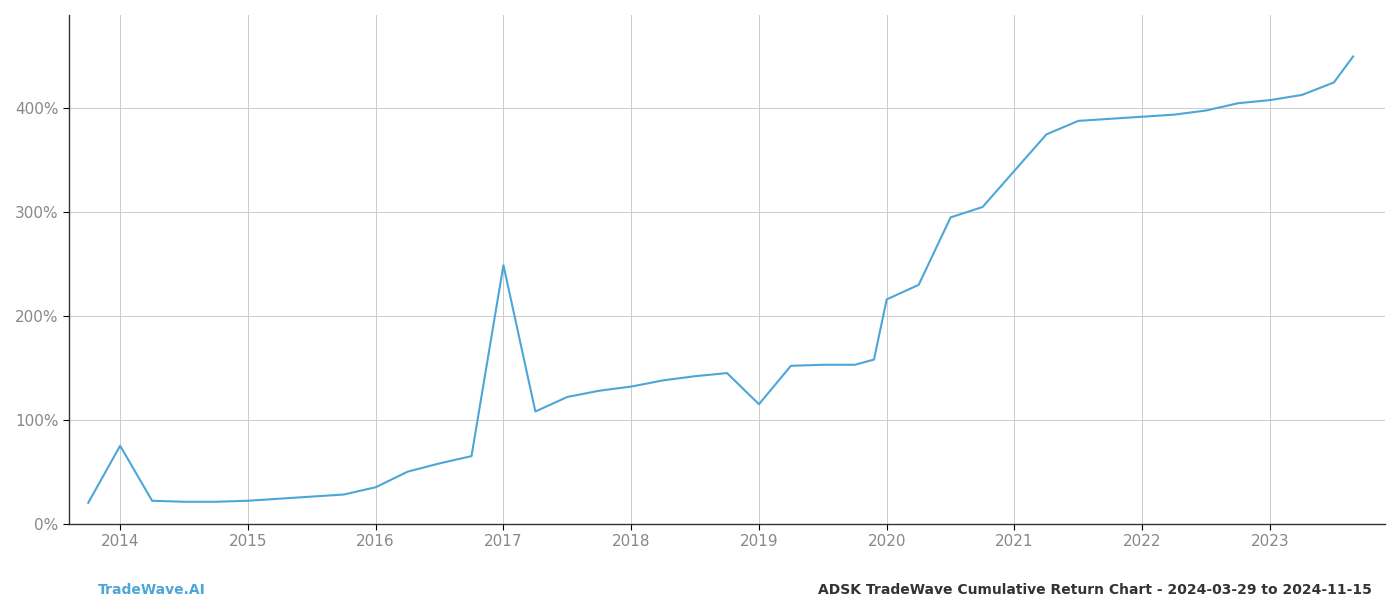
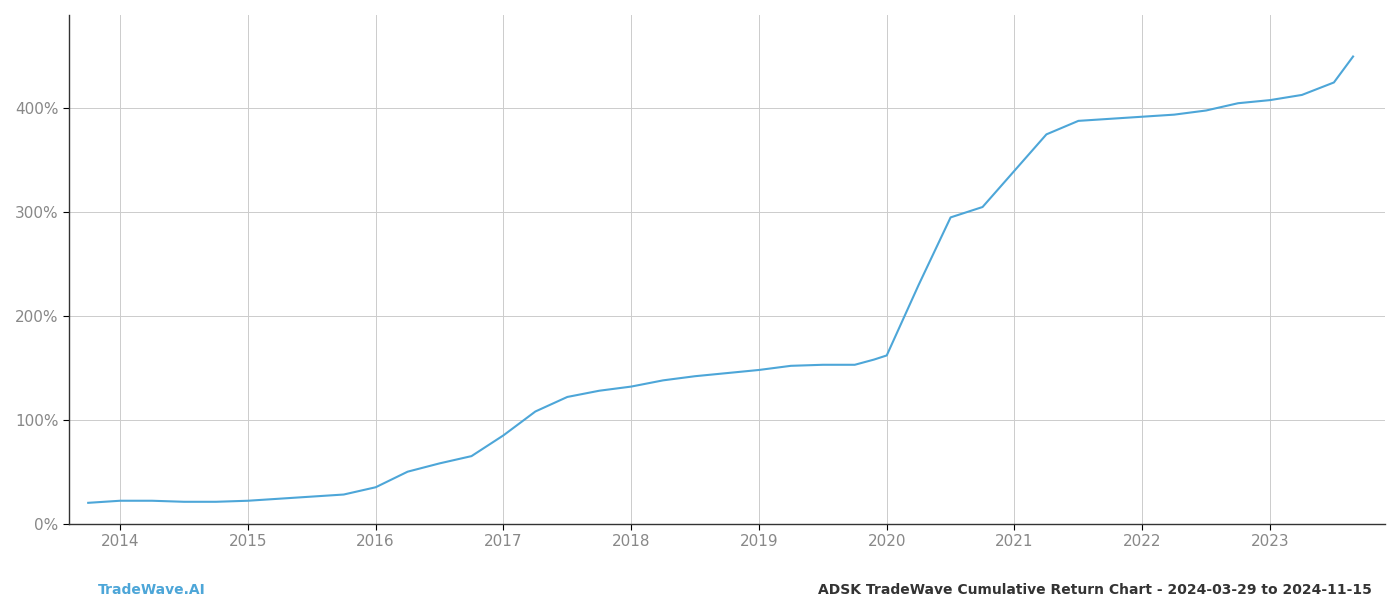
2014: 75% -> 22%
2017: 249% -> 85%
2019: 115% -> 148%
2020: 216% -> 162%
